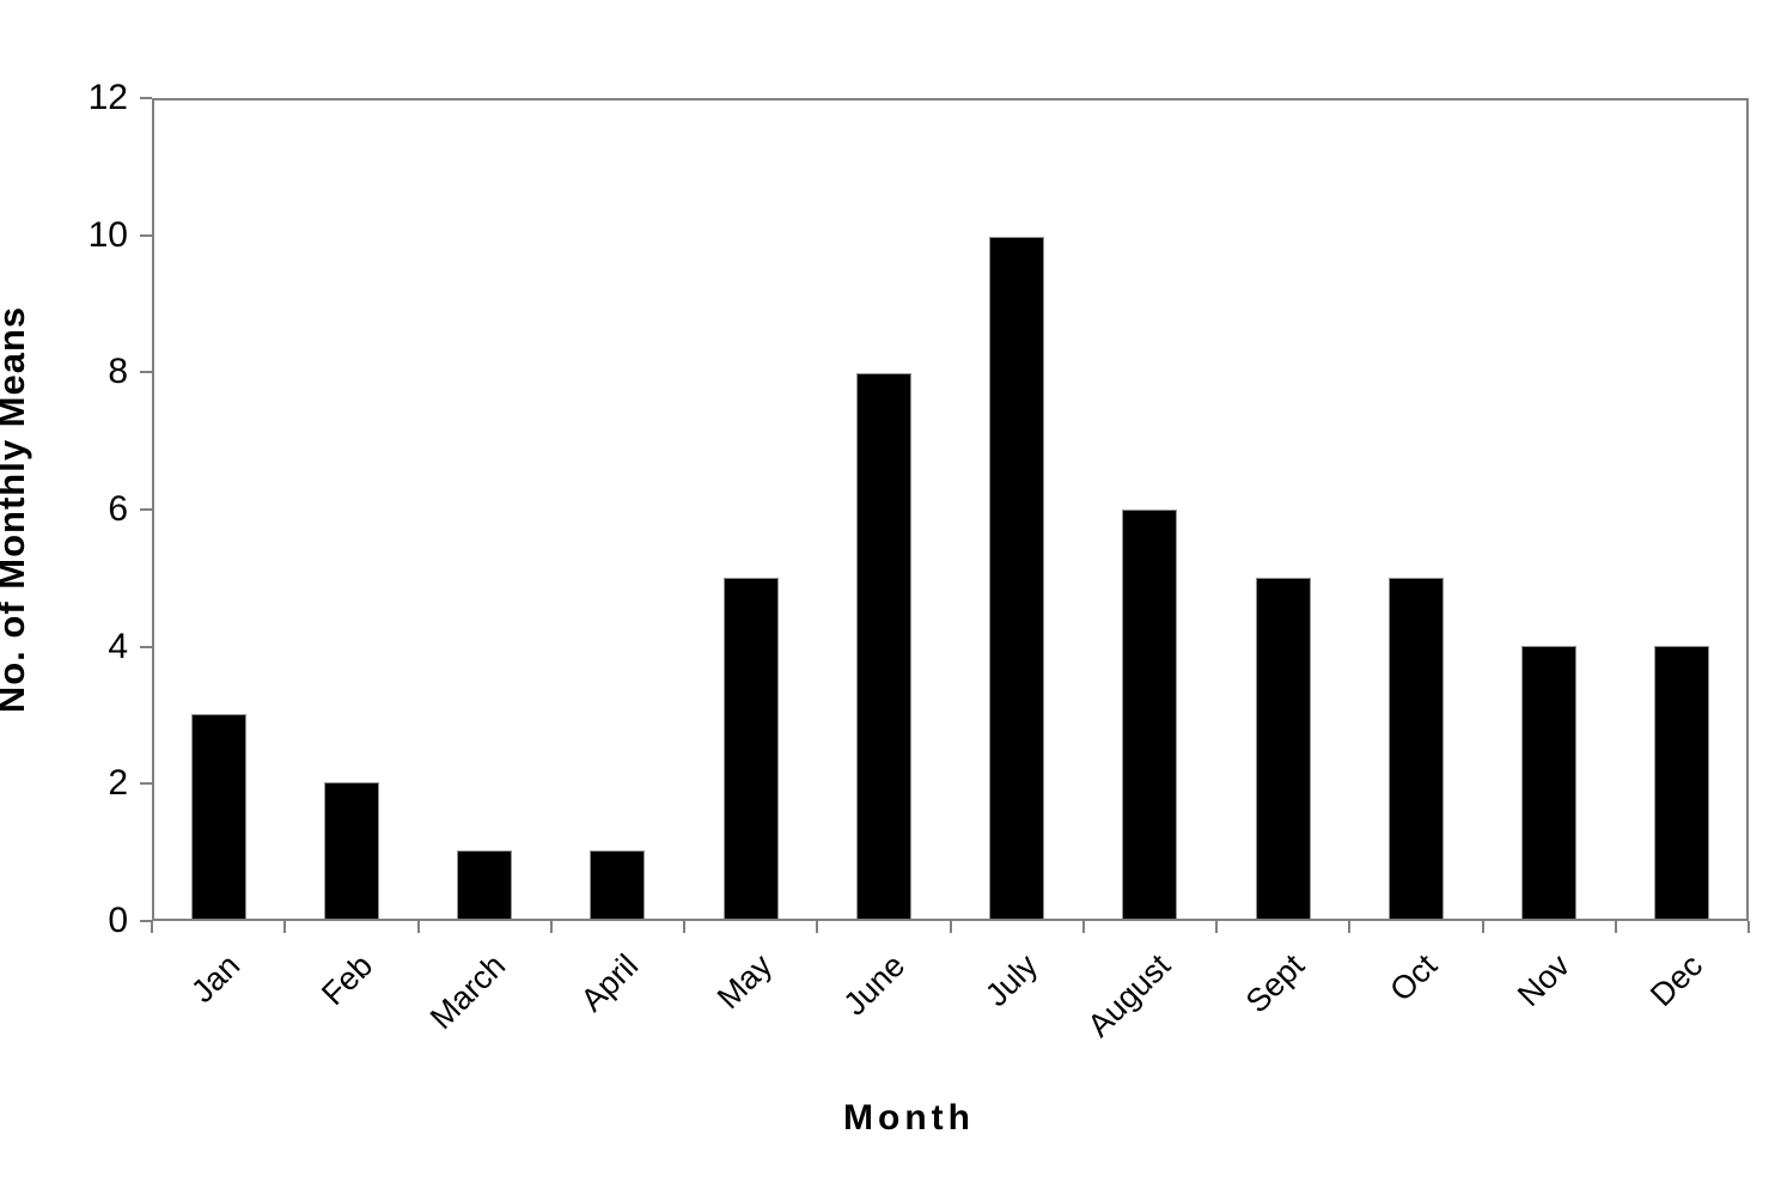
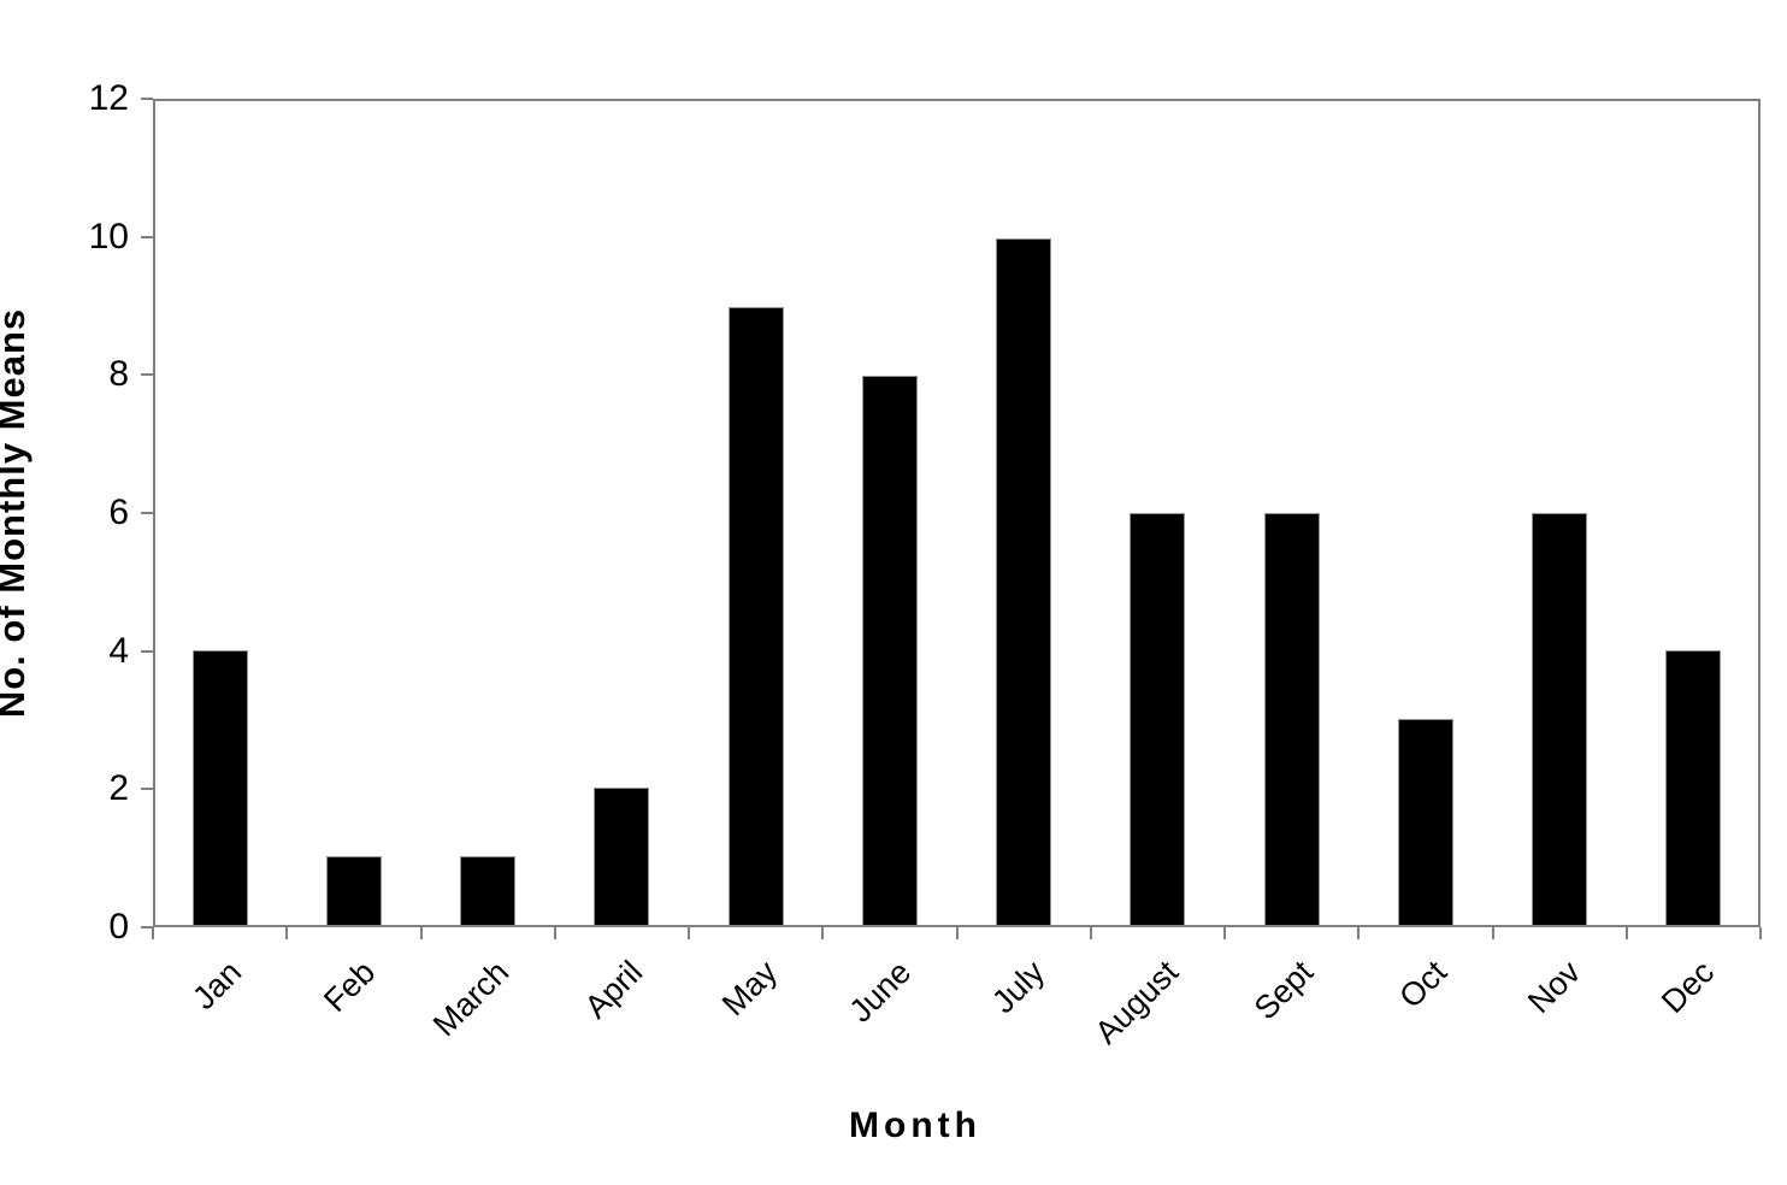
Jan: 3 -> 4
Feb: 2 -> 1
April: 1 -> 2
May: 5 -> 9
Sept: 5 -> 6
Oct: 5 -> 3
Nov: 4 -> 6
